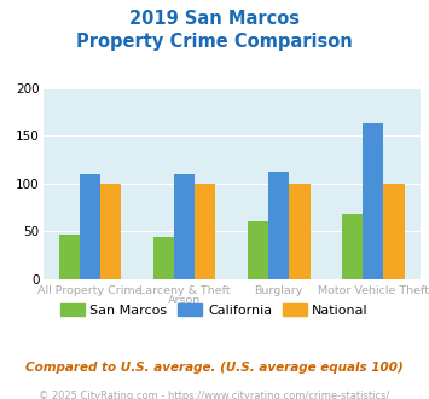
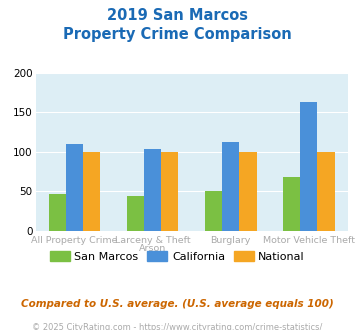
California/Larceny & Theft: 110 -> 103
San Marcos/Burglary: 60 -> 50
